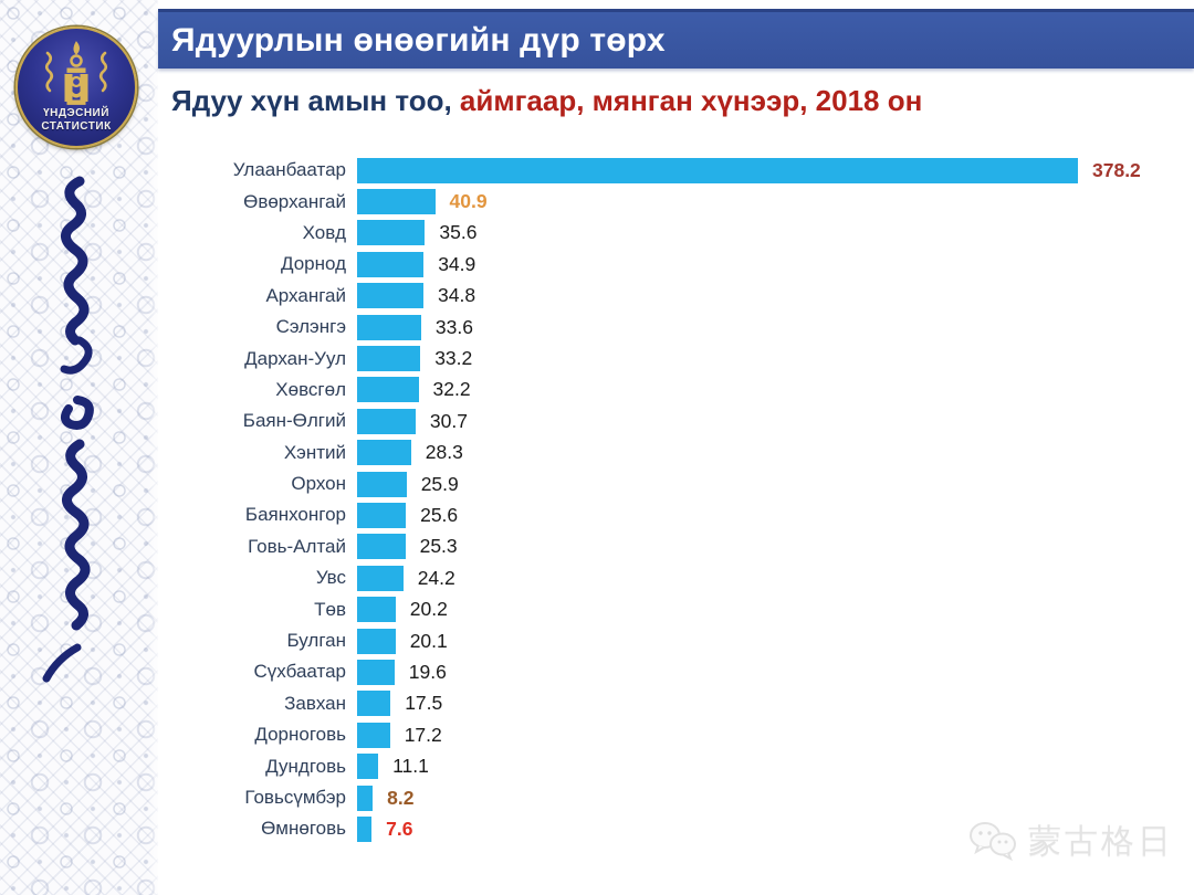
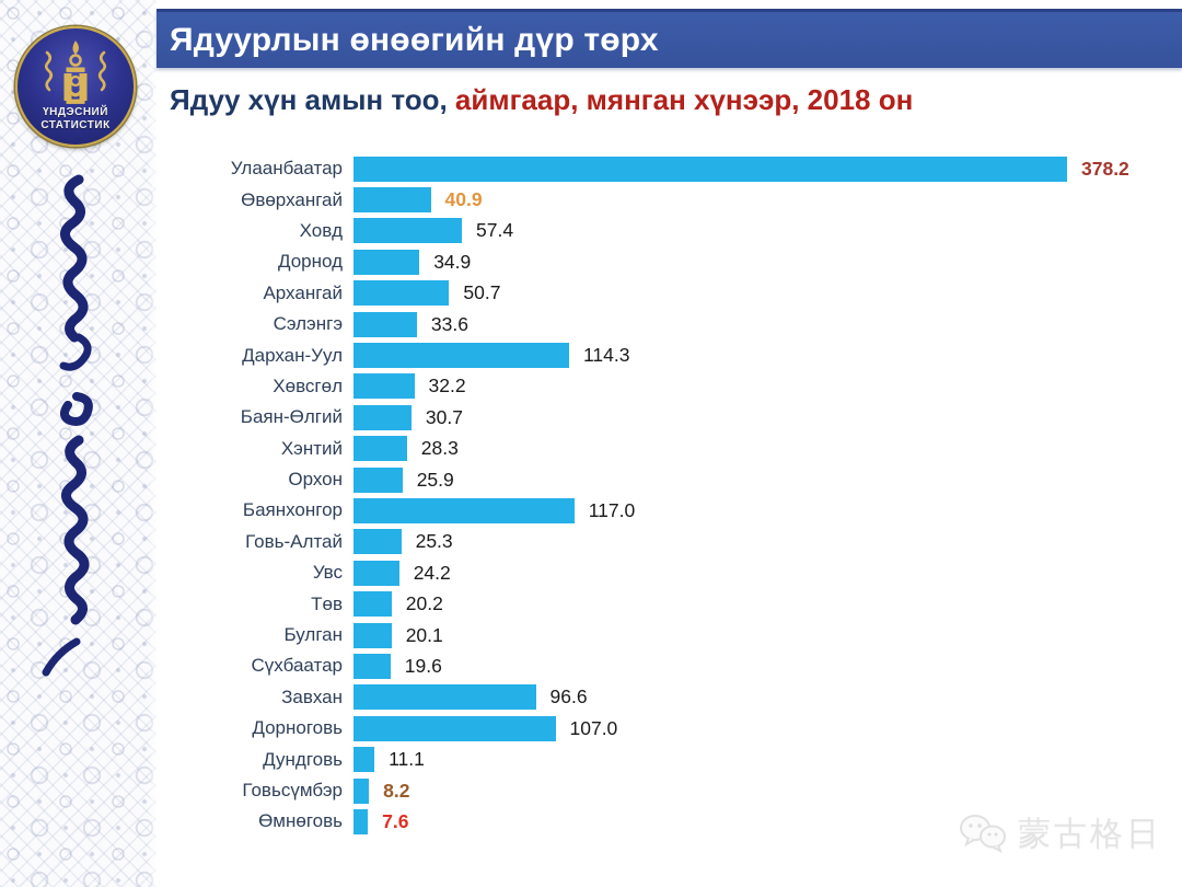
Ховд: 35.6 -> 57.4
Архангай: 34.8 -> 50.7
Дархан-Уул: 33.2 -> 114.3
Баянхонгор: 25.6 -> 117.0
Завхан: 17.5 -> 96.6
Дорноговь: 17.2 -> 107.0
